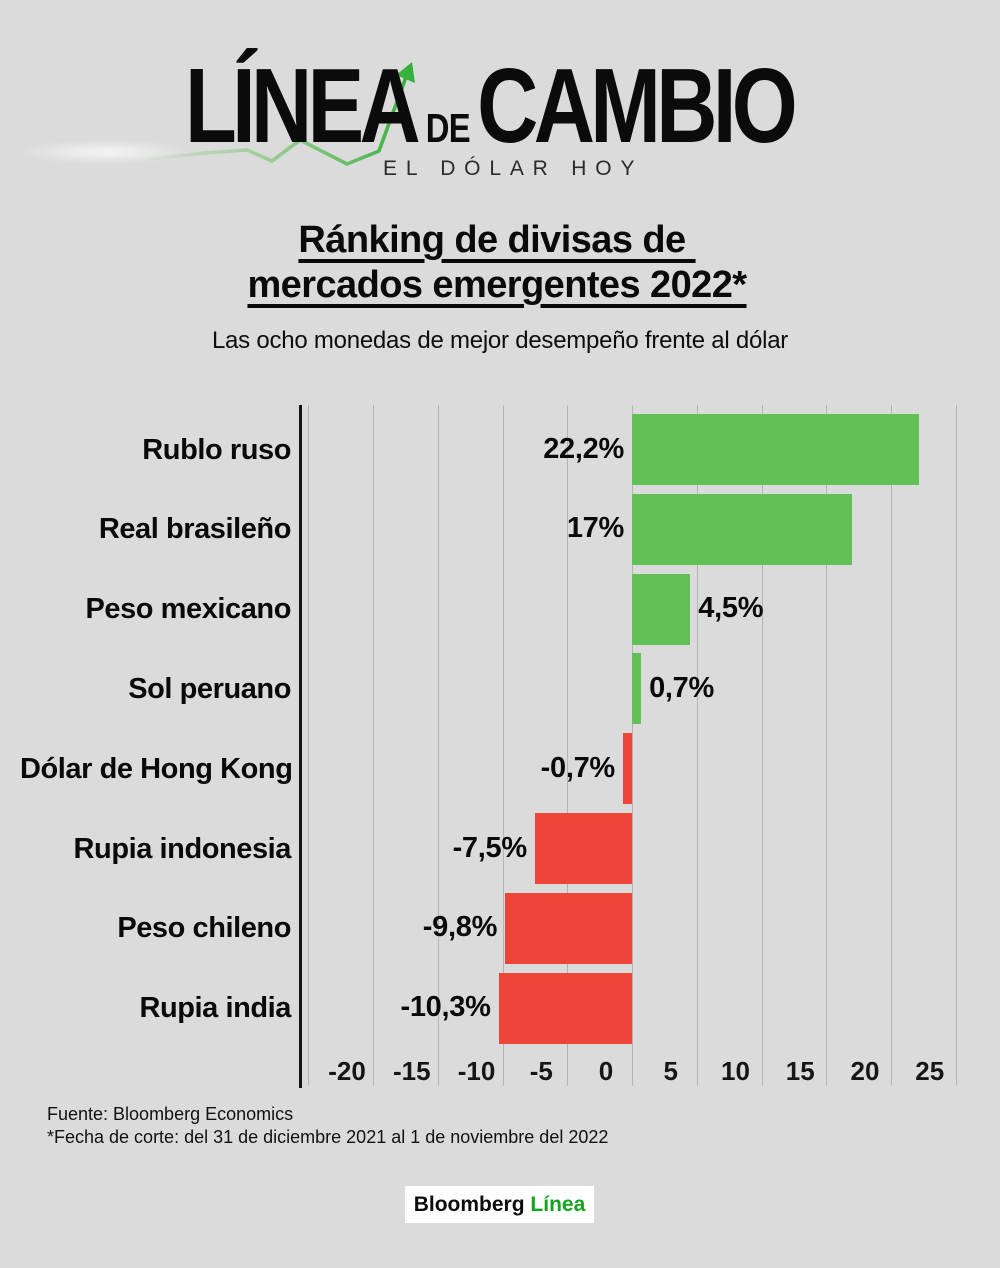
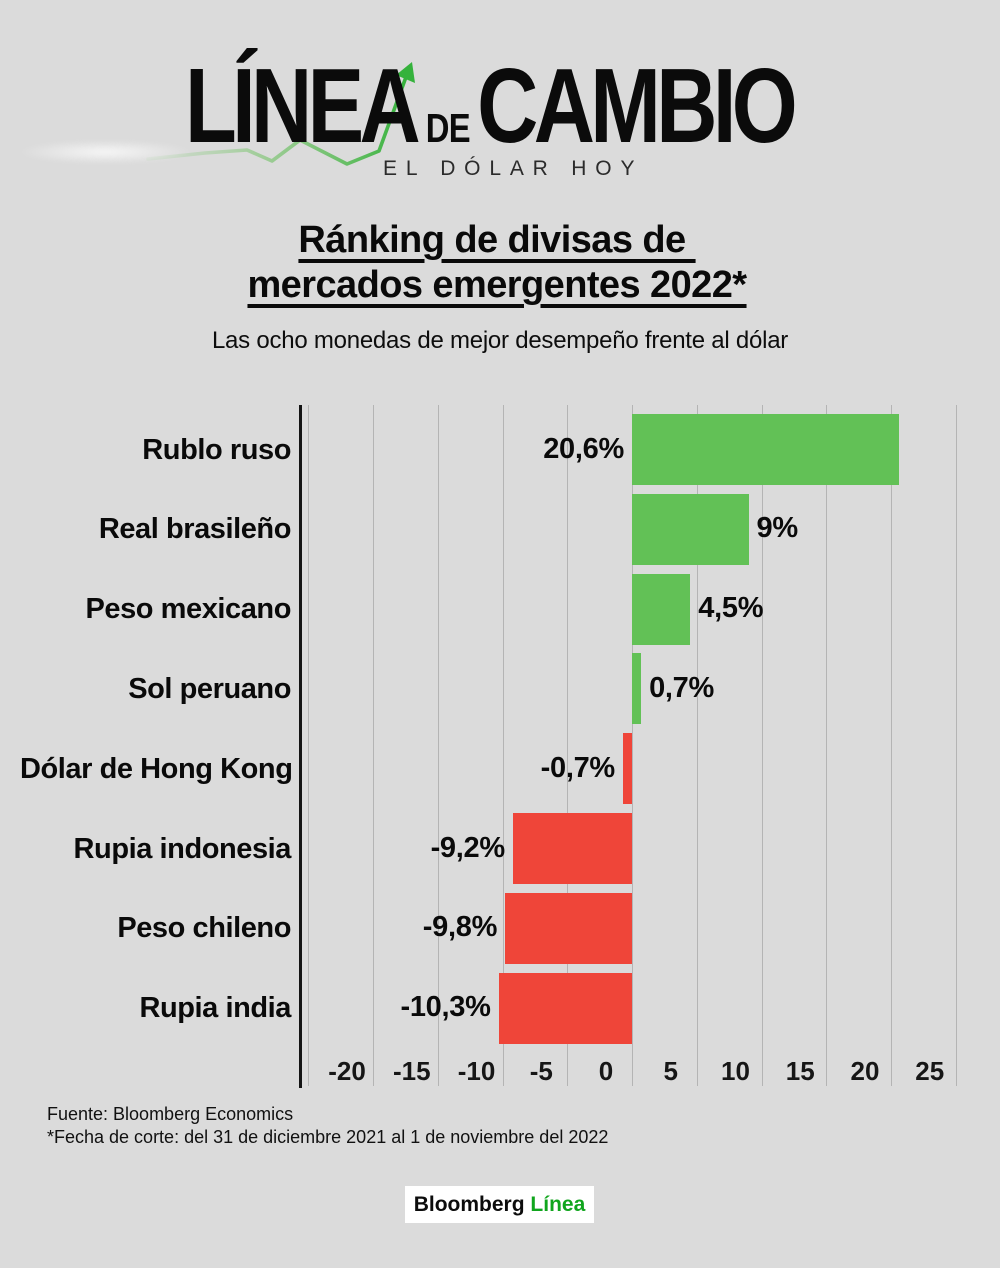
Rublo ruso: 22,2% -> 20,6%
Real brasileño: 17% -> 9%
Rupia indonesia: -7,5% -> -9,2%
